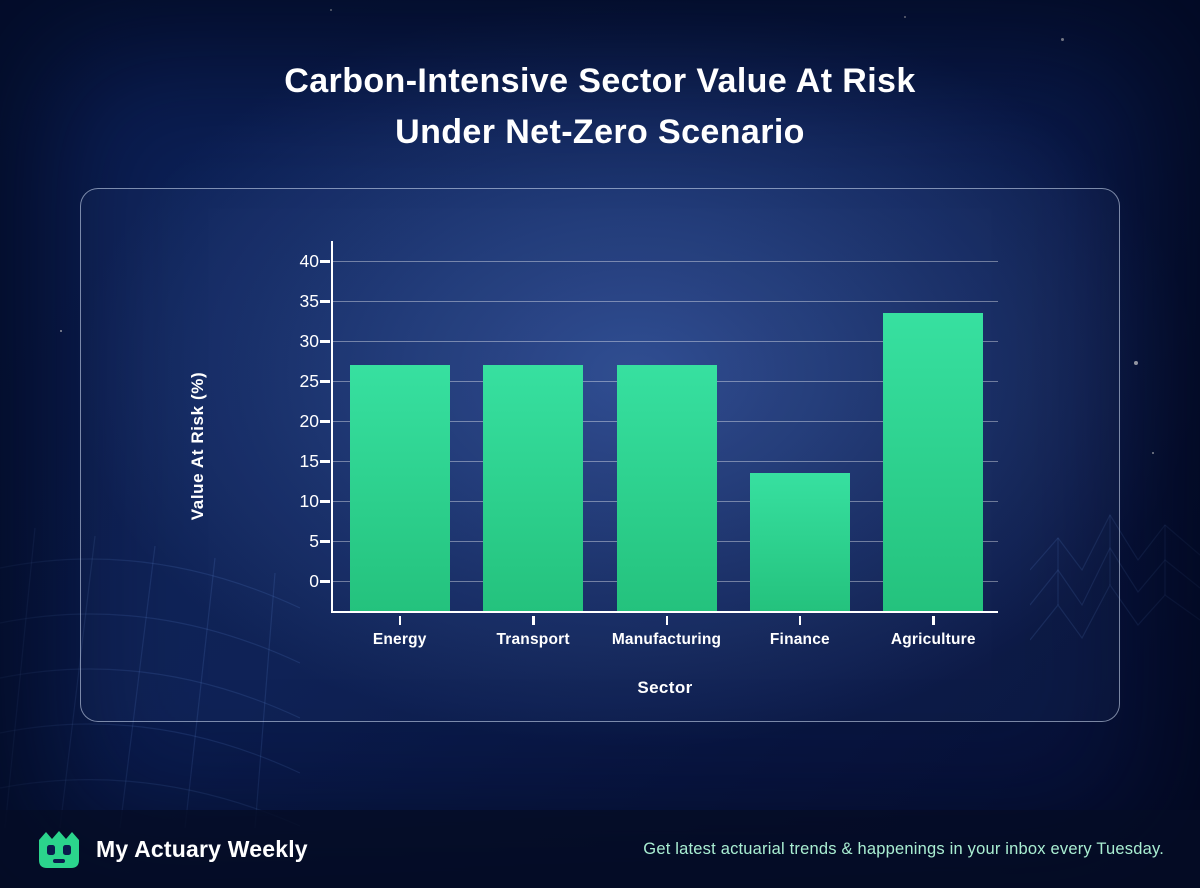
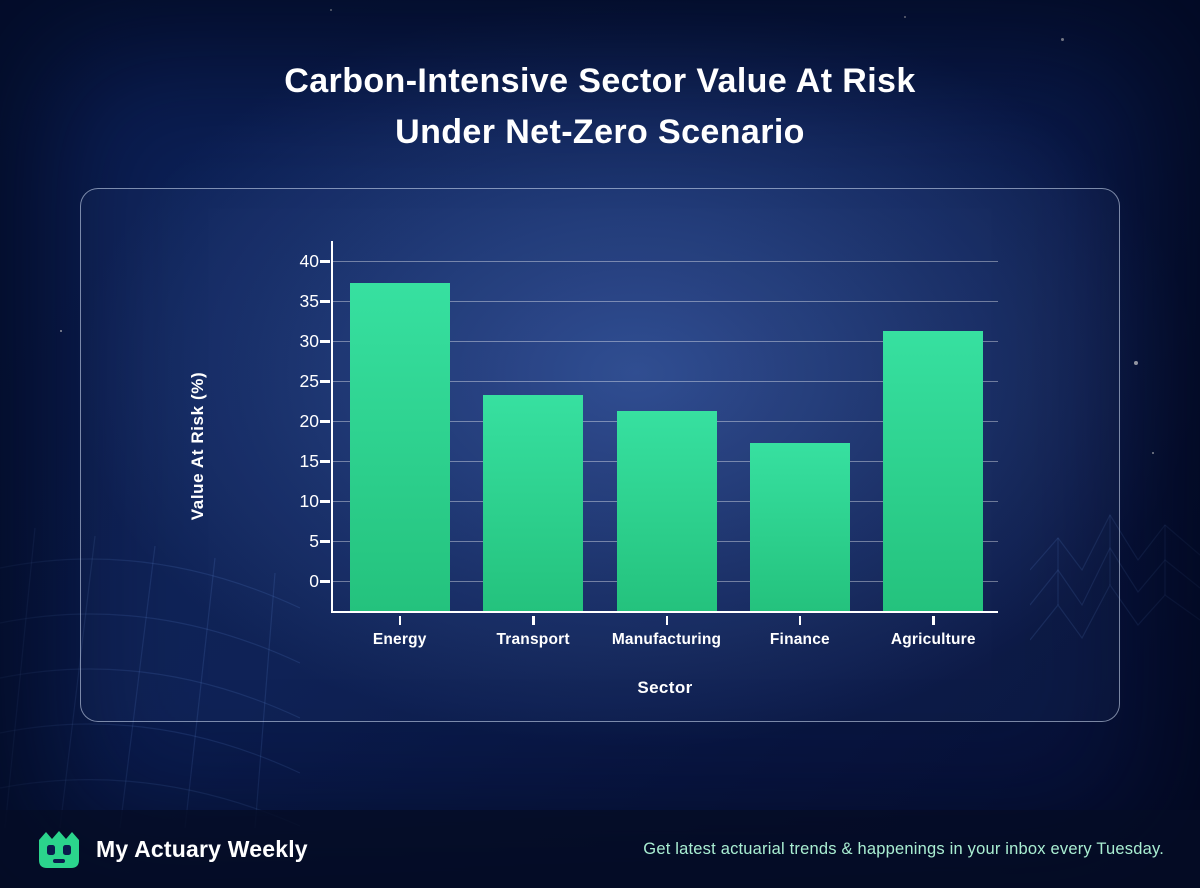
Energy: 27 -> 37
Transport: 27 -> 23
Manufacturing: 27 -> 21
Finance: 13 -> 17
Agriculture: 33 -> 31
